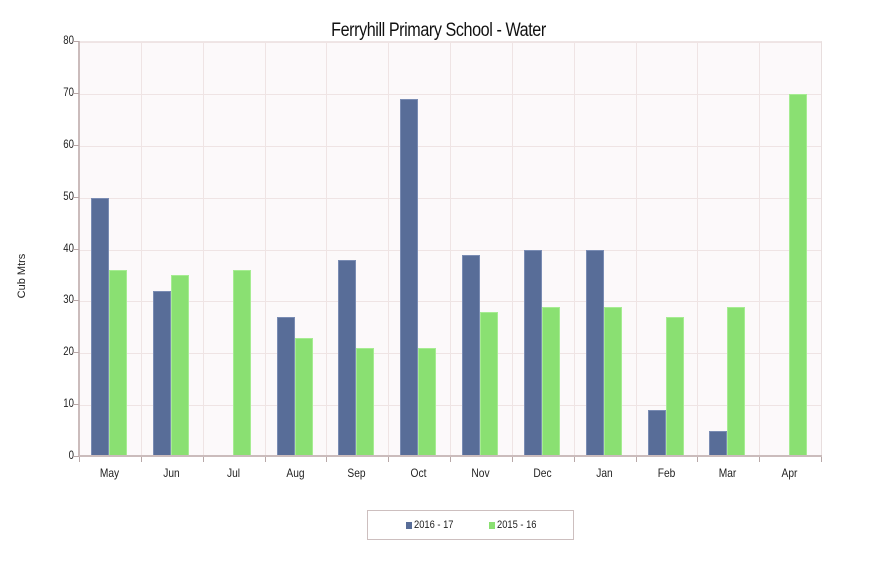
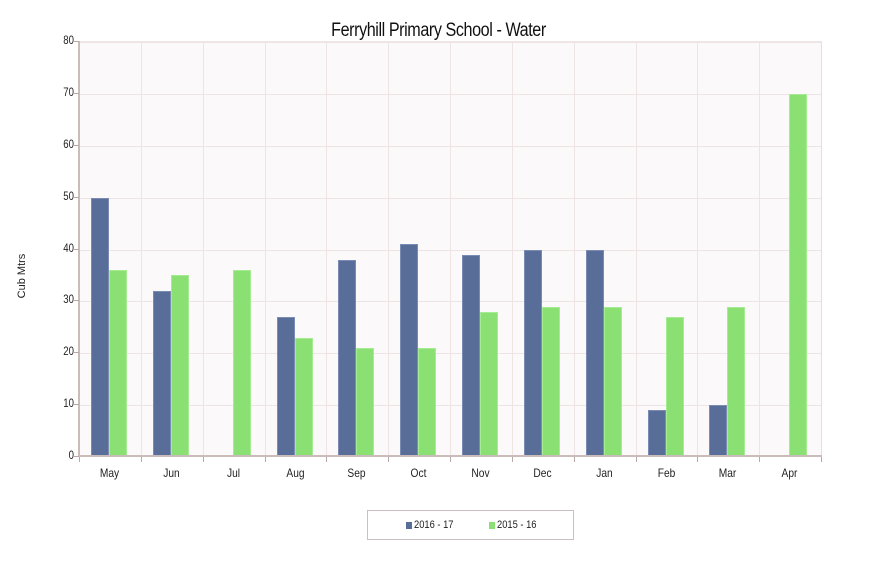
2016 - 17/Oct: 69 -> 41
2016 - 17/Mar: 5 -> 10
